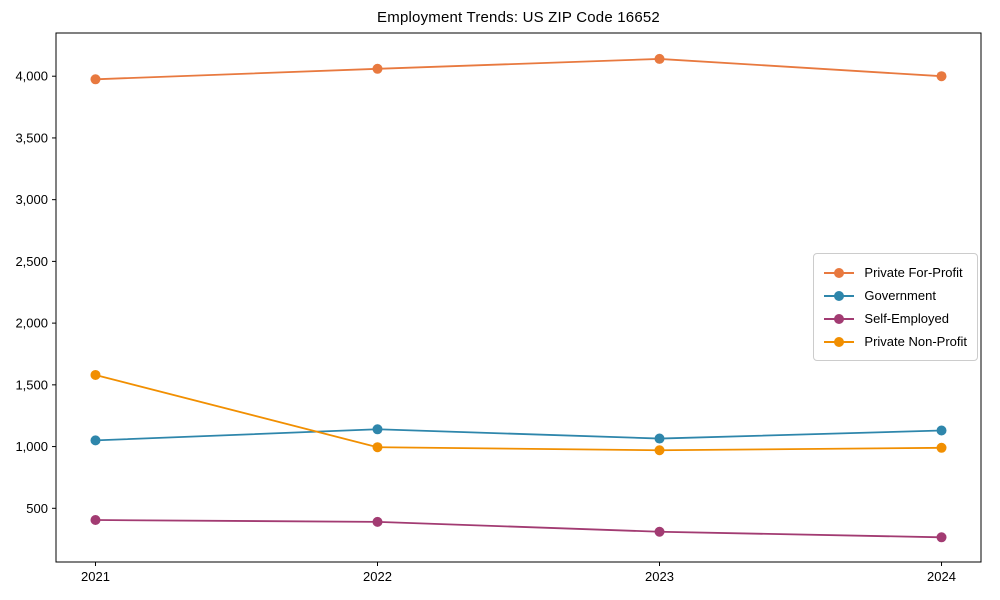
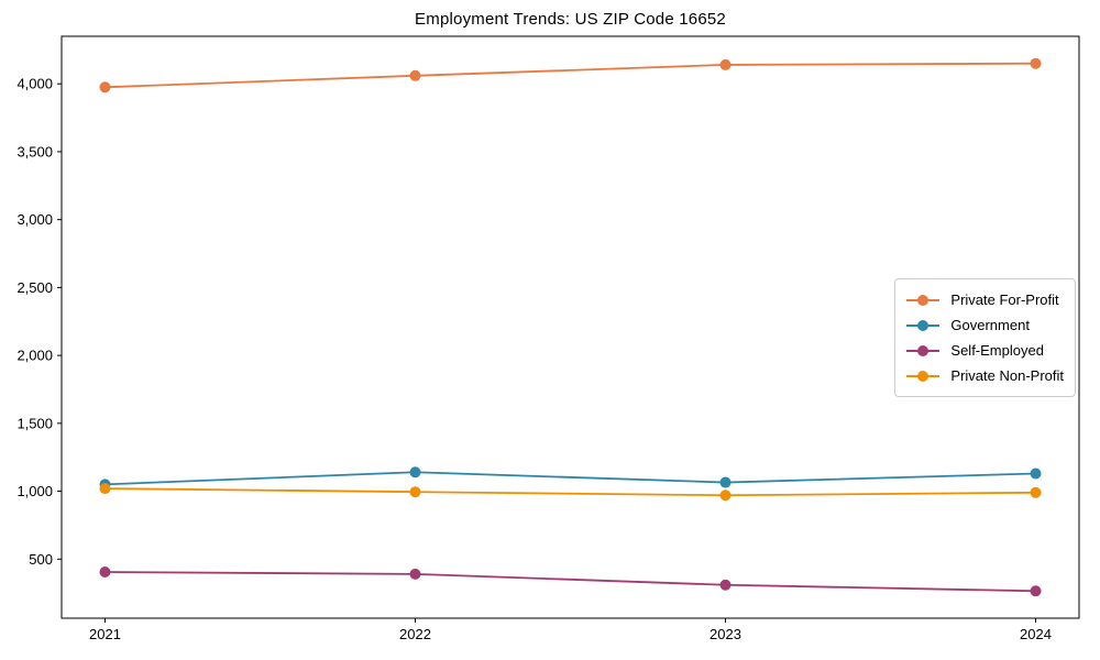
Private Non-Profit/2021: 1580 -> 1020
Private For-Profit/2024: 4000 -> 4150
